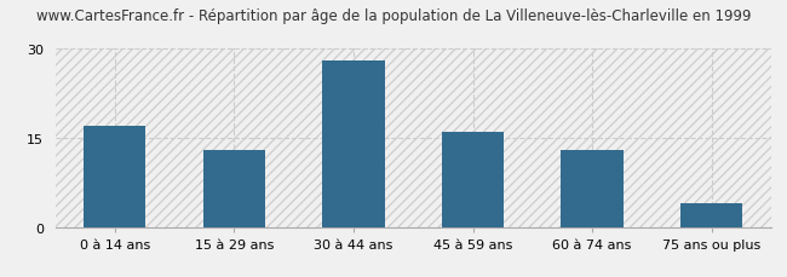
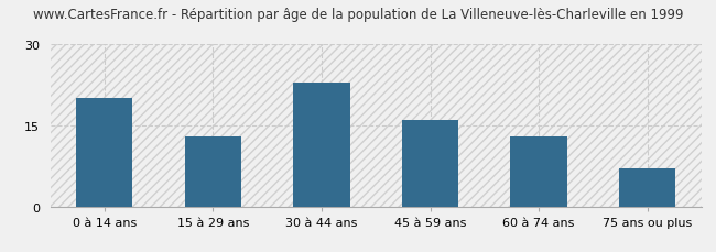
0 à 14 ans: 17 -> 20
30 à 44 ans: 28 -> 23
75 ans ou plus: 4 -> 7
